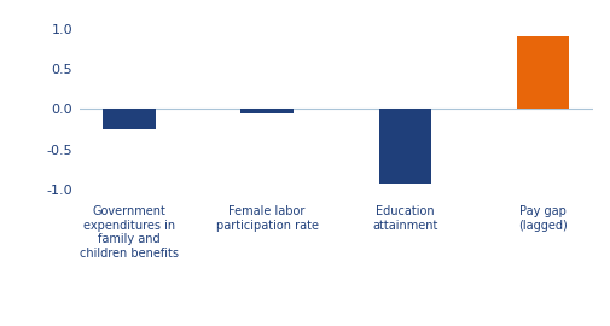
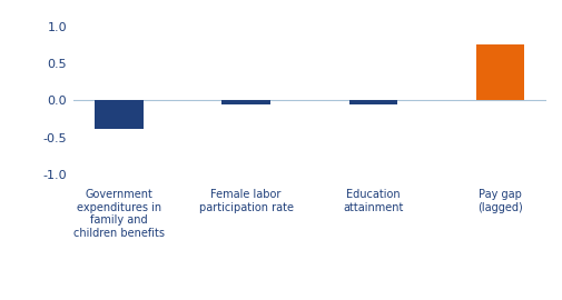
Government expenditures in family and children benefits: -0.24 -> -0.38
Education attainment: -0.92 -> -0.05
Pay gap (lagged): 0.90 -> 0.75
